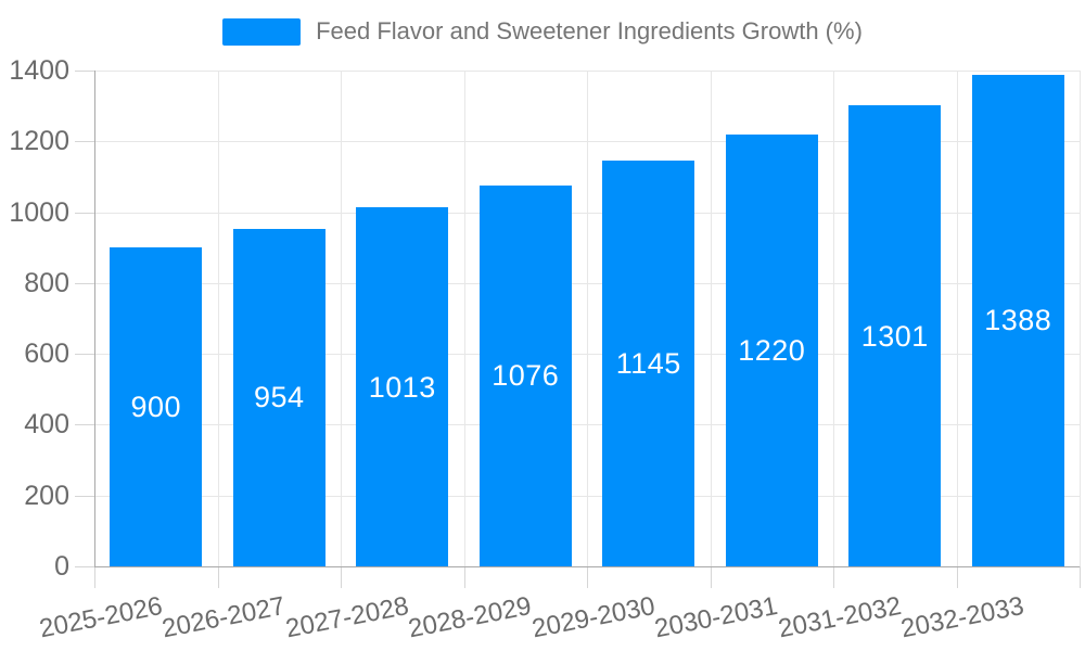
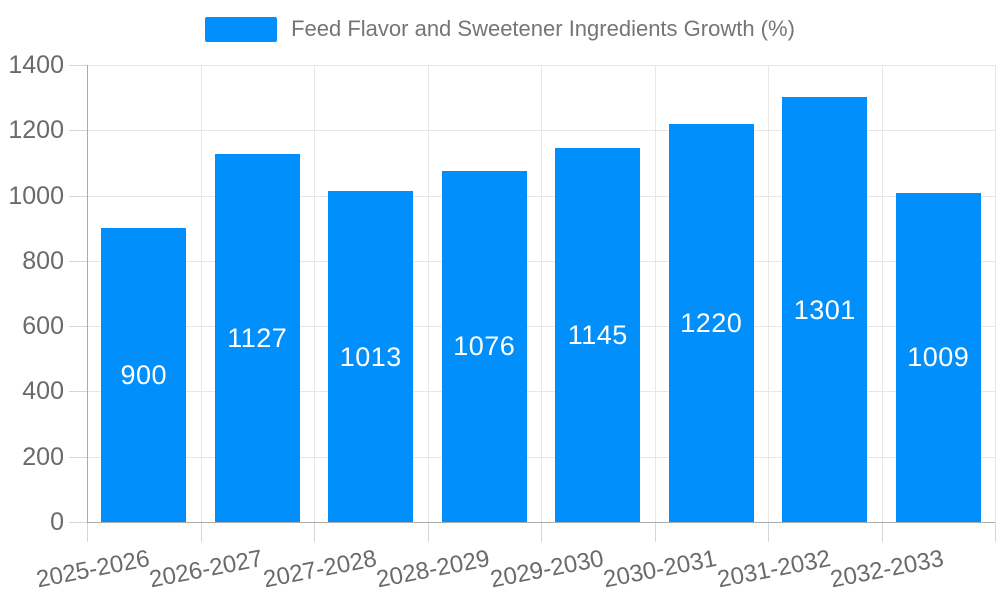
2026-2027: 954 -> 1127
2032-2033: 1388 -> 1009
